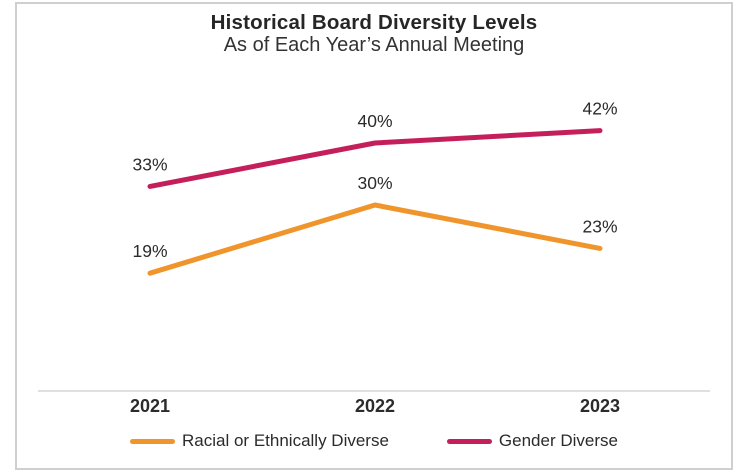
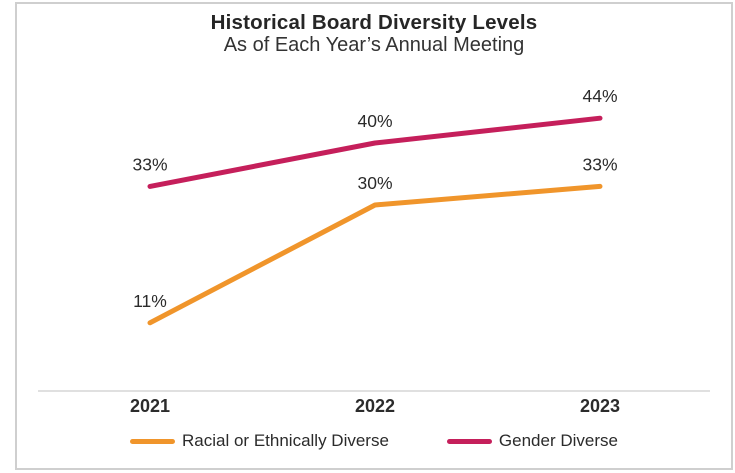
Racial or Ethnically Diverse/2021: 19% -> 11%
Racial or Ethnically Diverse/2023: 23% -> 33%
Gender Diverse/2023: 42% -> 44%
